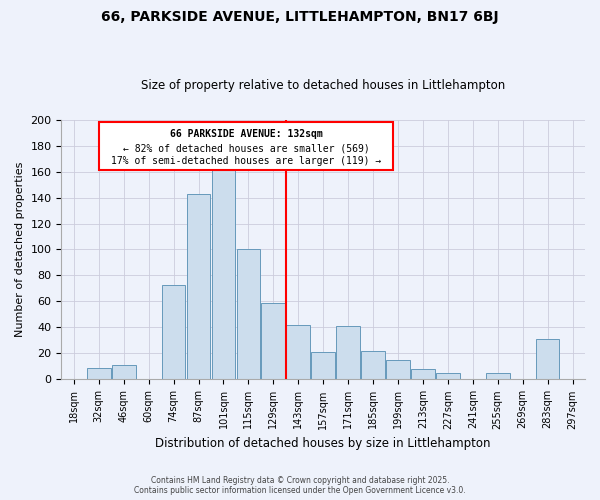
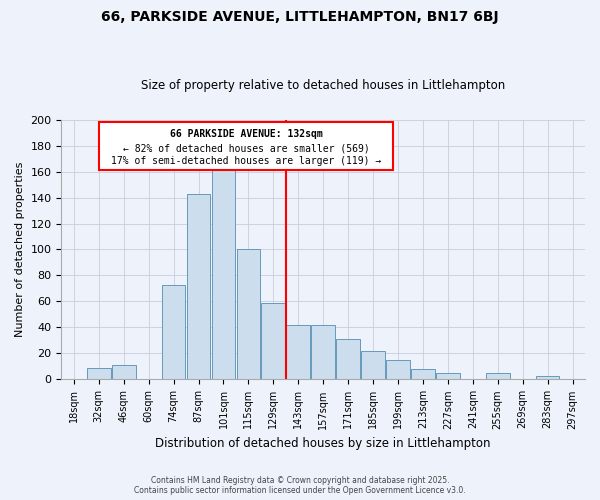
157sqm: 21 -> 42
171sqm: 41 -> 31
283sqm: 31 -> 3
